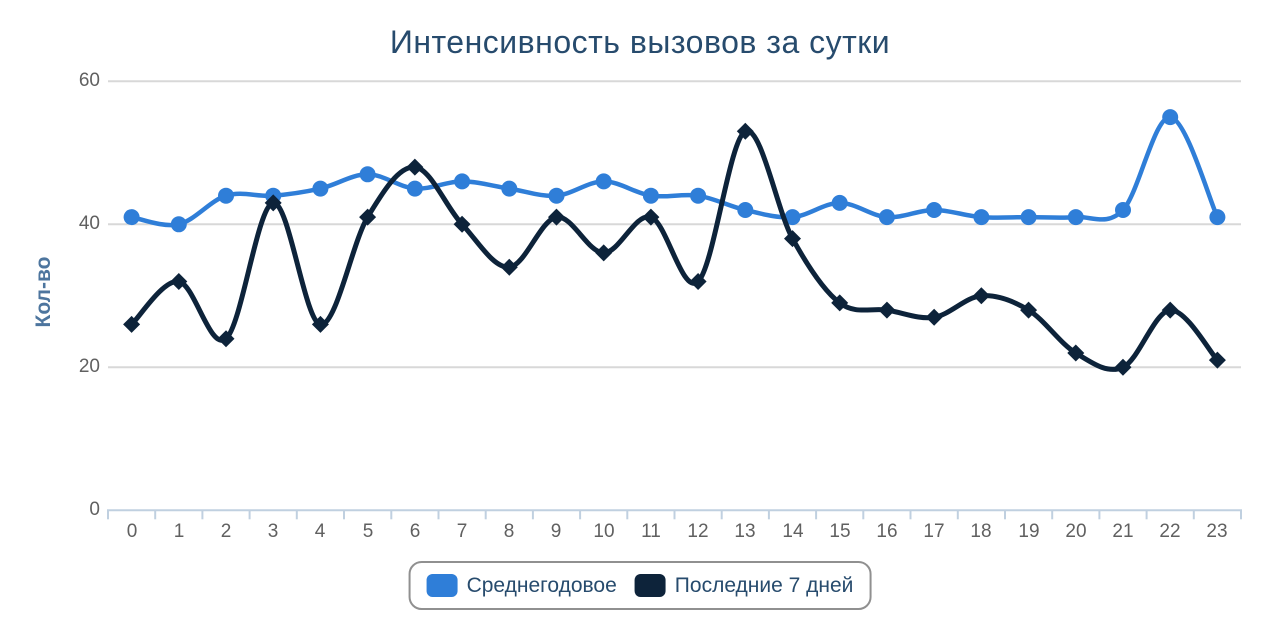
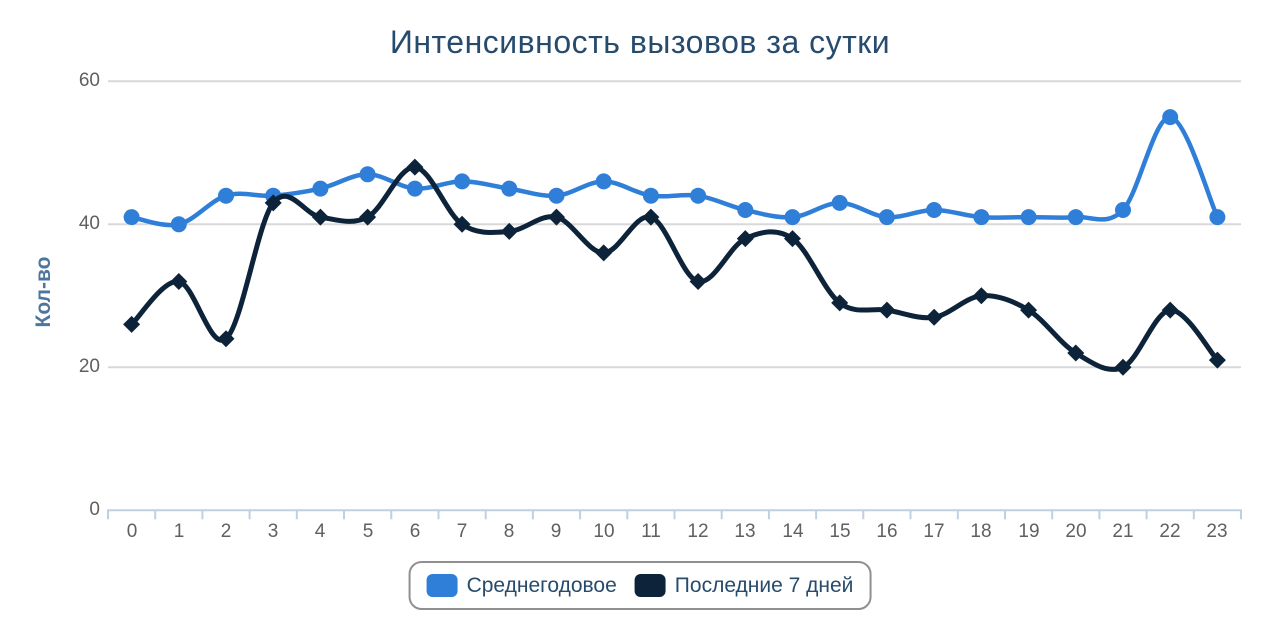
Последние 7 дней/4: 26 -> 41
Последние 7 дней/8: 34 -> 39
Последние 7 дней/13: 53 -> 38
